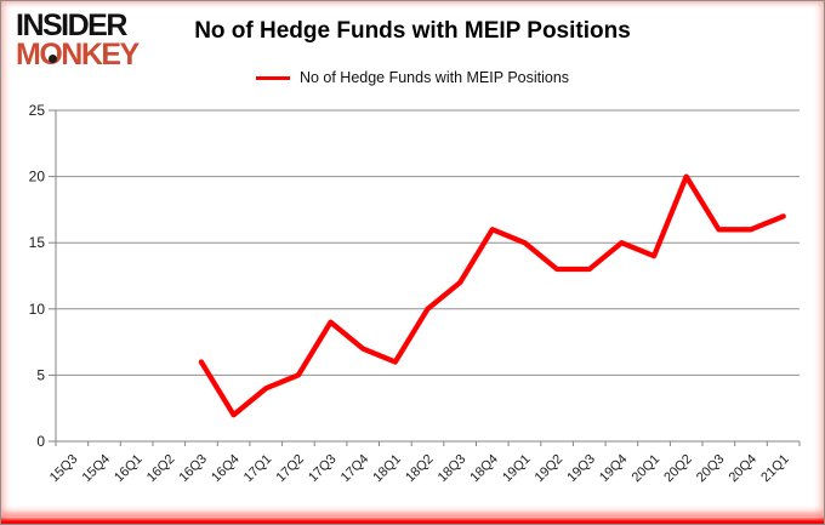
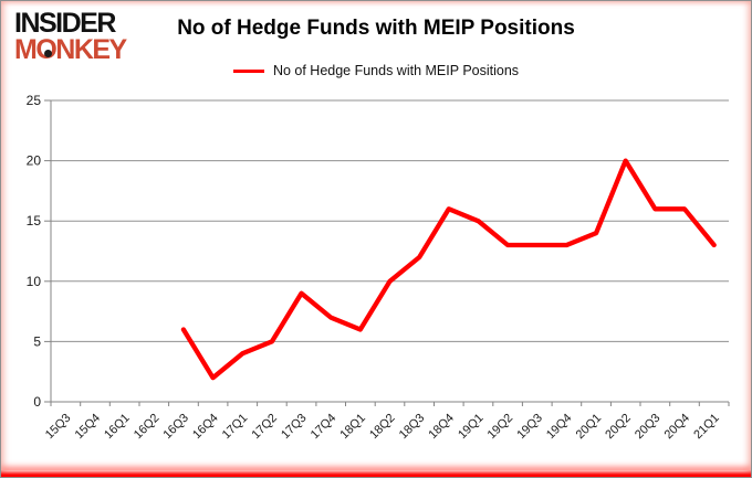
19Q4: 15 -> 13
21Q1: 17 -> 13
